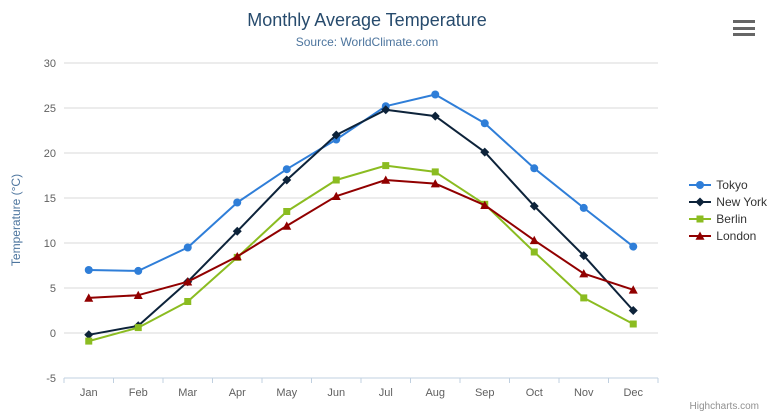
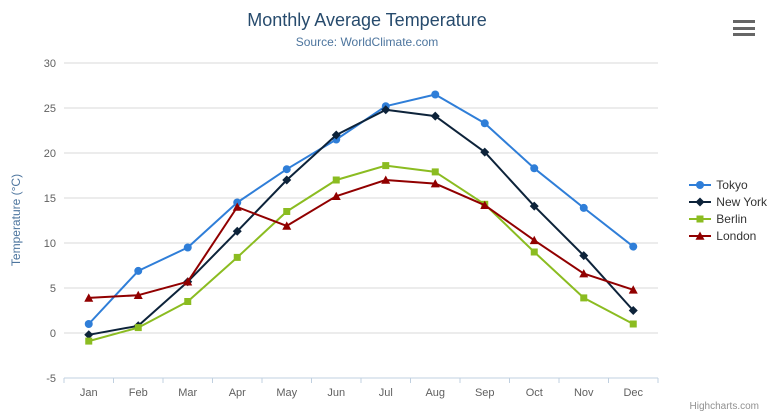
Tokyo/Jan: 7 -> 1
London/Apr: 8 -> 14
